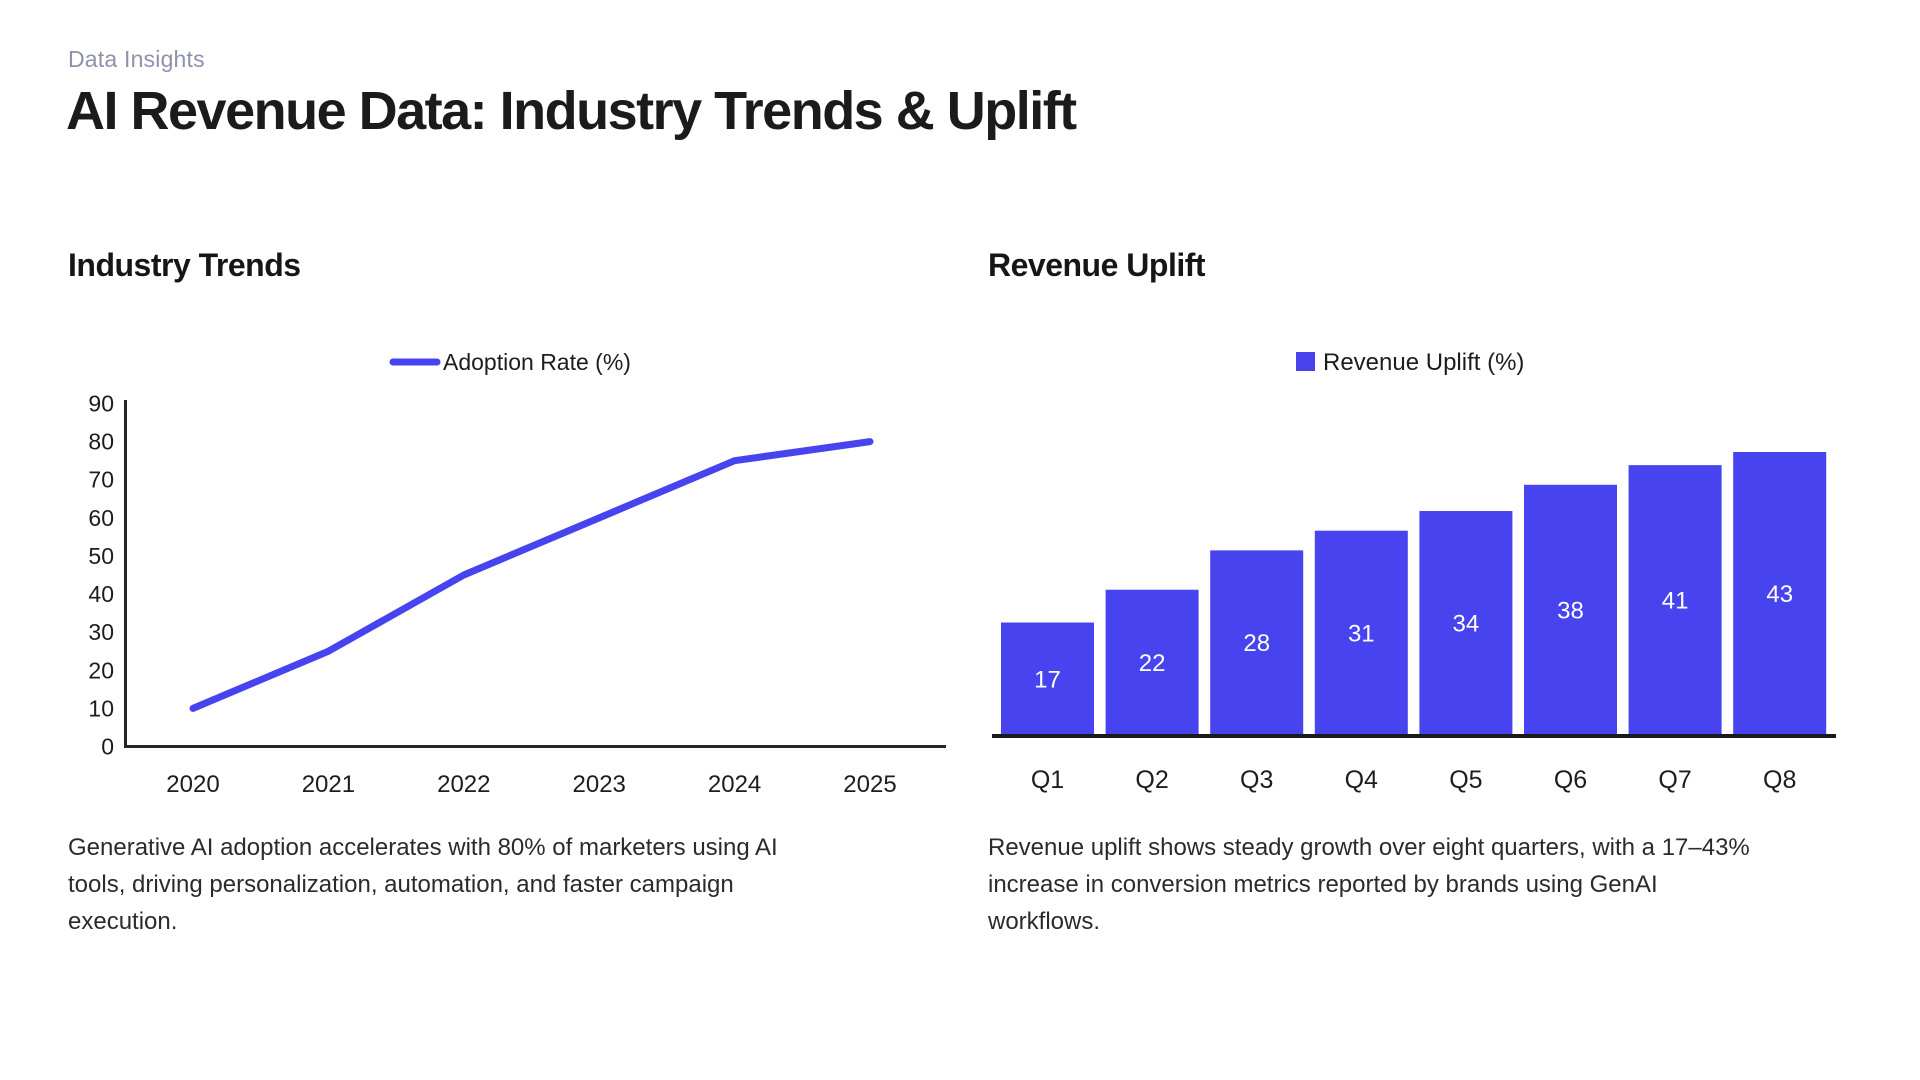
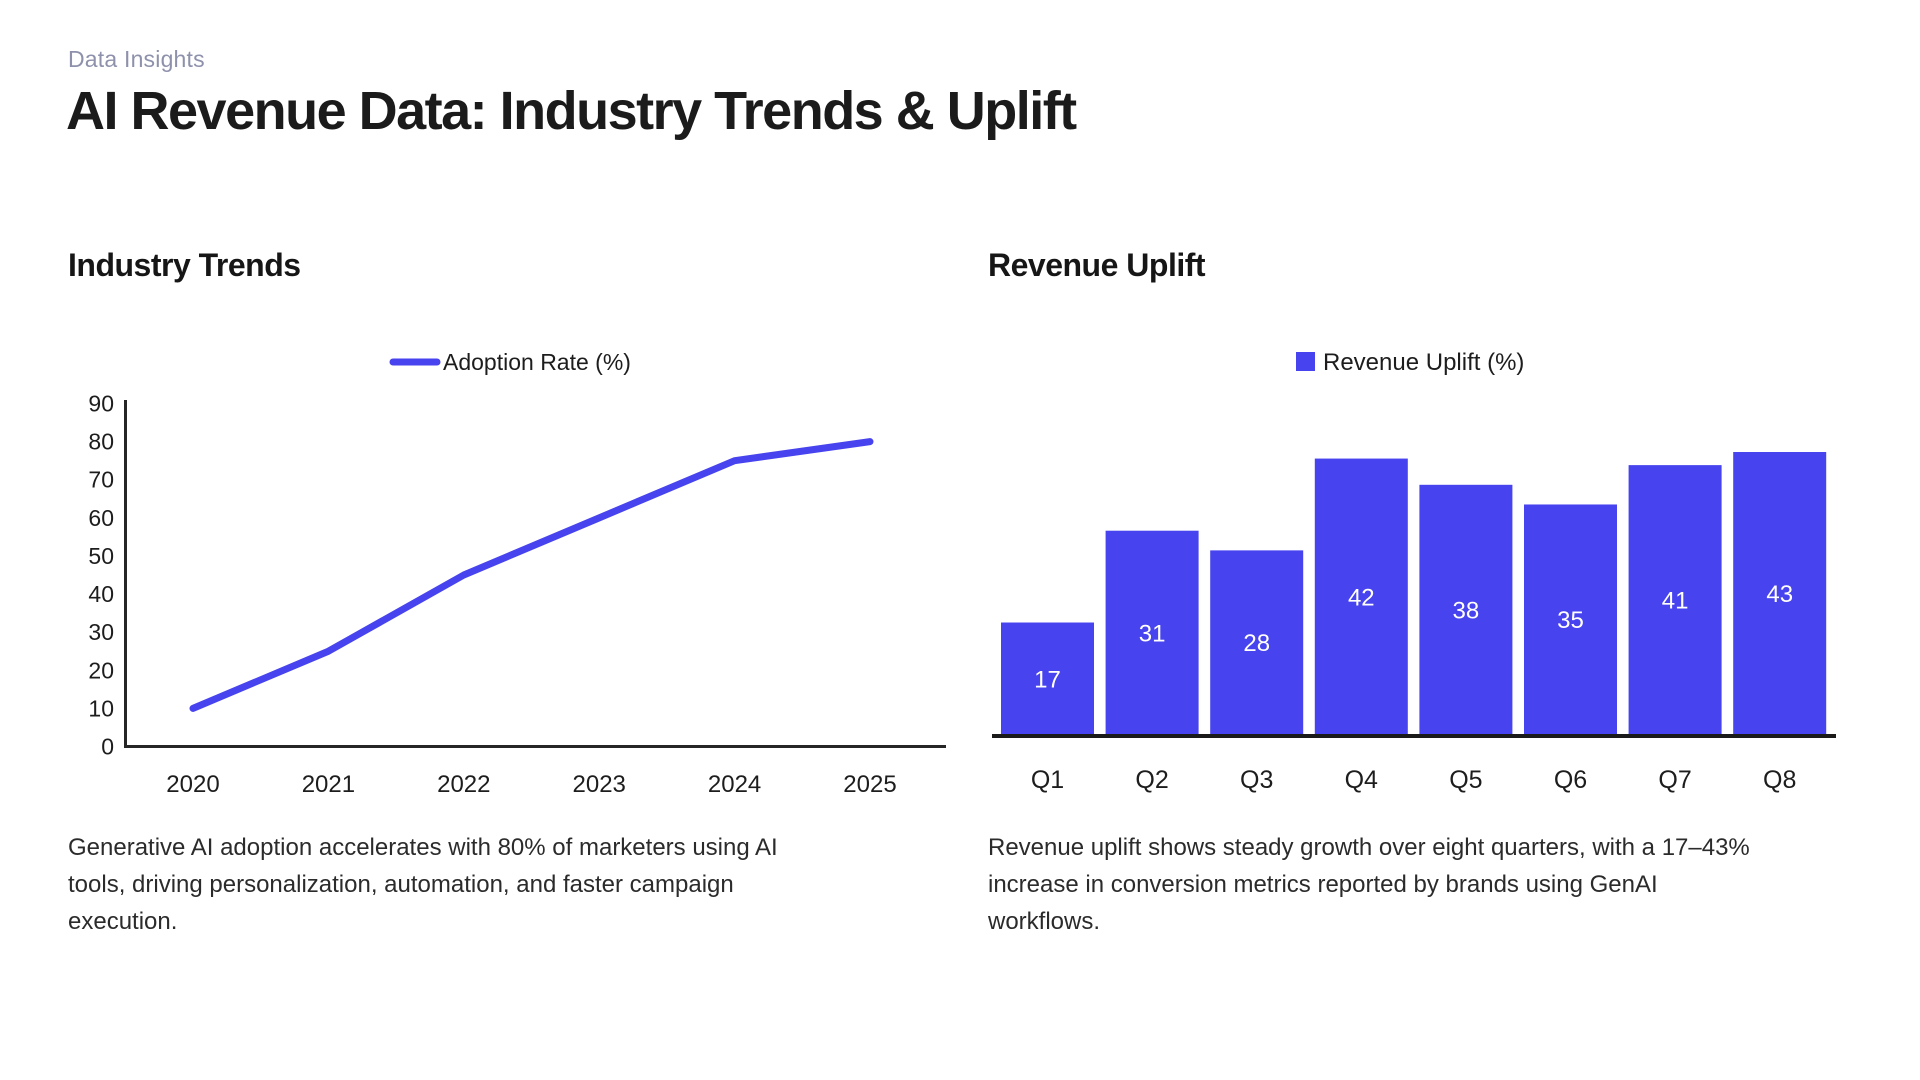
Revenue Uplift/Q2: 22 -> 31
Revenue Uplift/Q4: 31 -> 42
Revenue Uplift/Q5: 34 -> 38
Revenue Uplift/Q6: 38 -> 35
